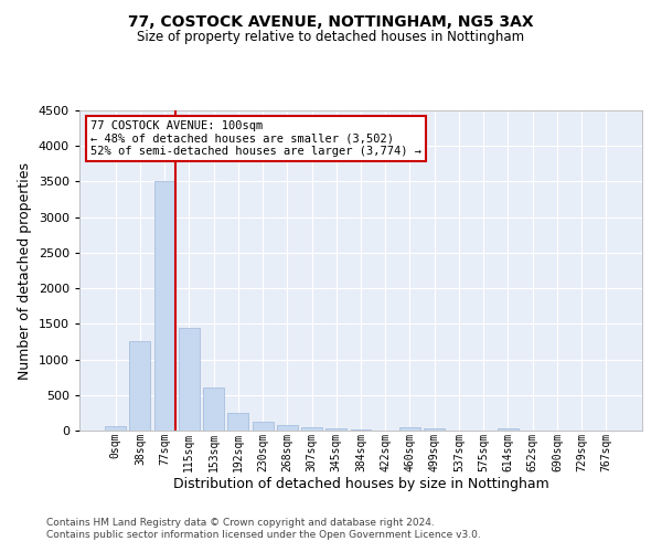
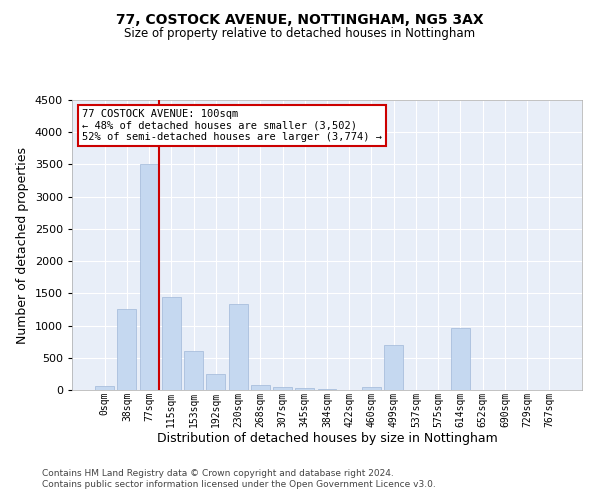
230sqm: 130 -> 1340
499sqm: 30 -> 700
614sqm: 30 -> 960
